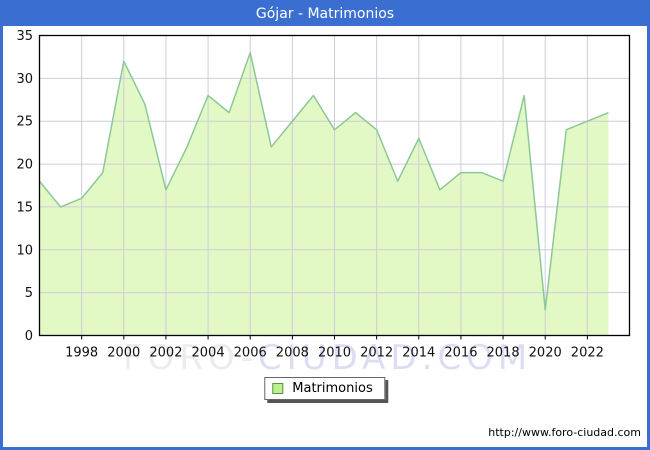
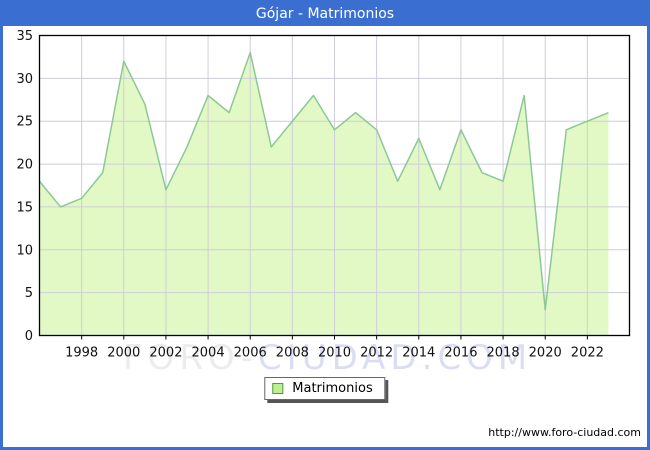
2016: 19 -> 24
